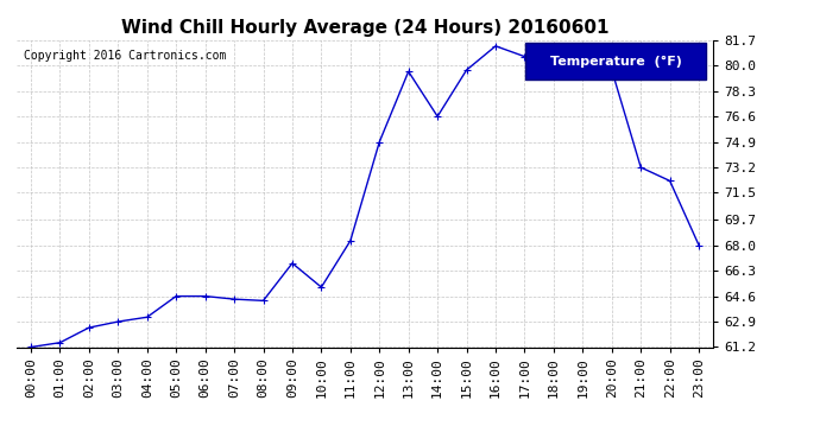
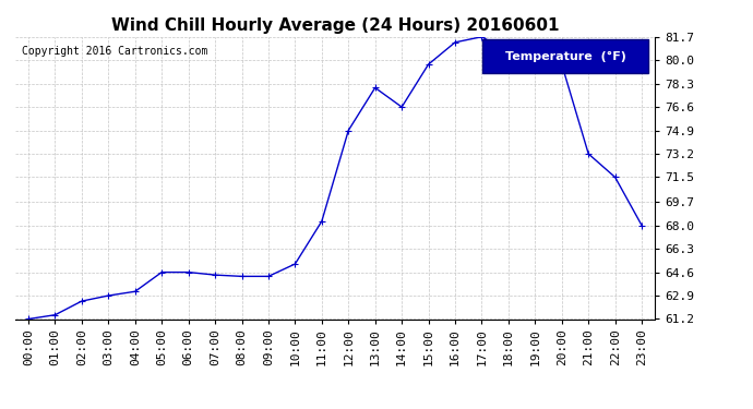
09:00: 66.8 -> 64.3
13:00: 79.6 -> 78.0
17:00: 80.6 -> 81.7
22:00: 72.3 -> 71.5
